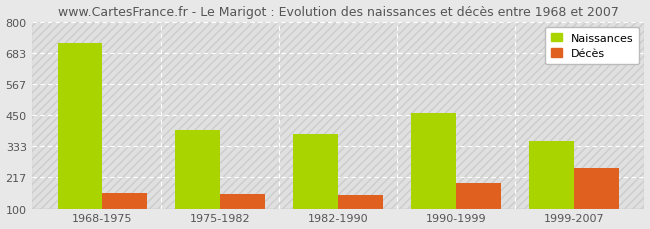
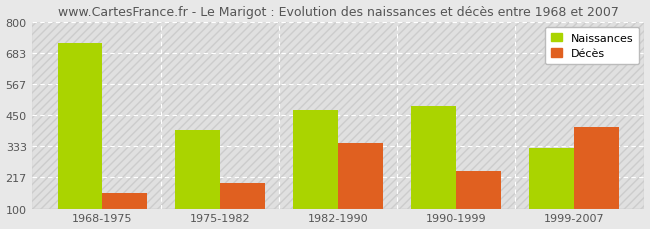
Décès/1975-1982: 155 -> 195
Naissances/1982-1990: 378 -> 470
Décès/1982-1990: 150 -> 345
Naissances/1990-1999: 456 -> 485
Décès/1990-1999: 197 -> 240
Naissances/1999-2007: 352 -> 325
Décès/1999-2007: 252 -> 405
